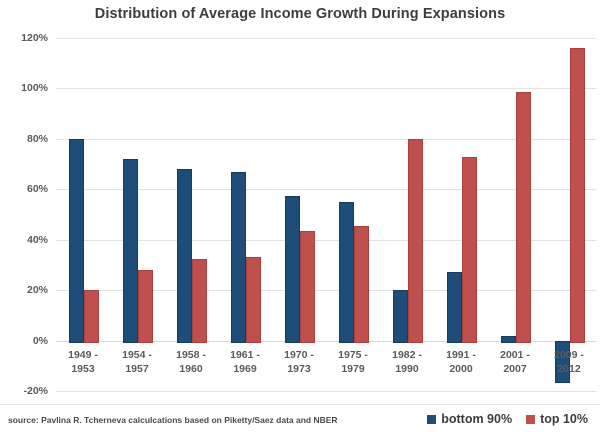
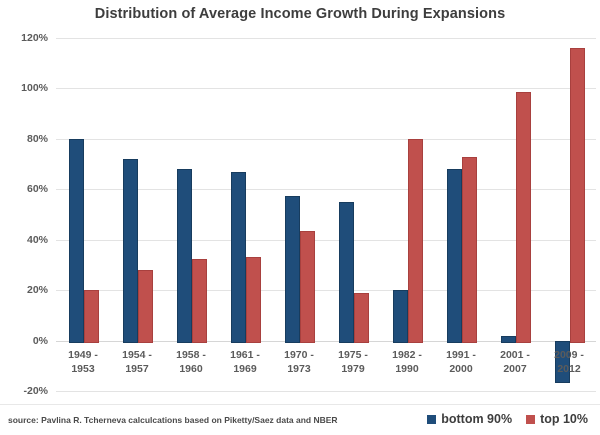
top 10%/1975 - 1979: 46% -> 19%
bottom 90%/1991 - 2000: 27% -> 68%
